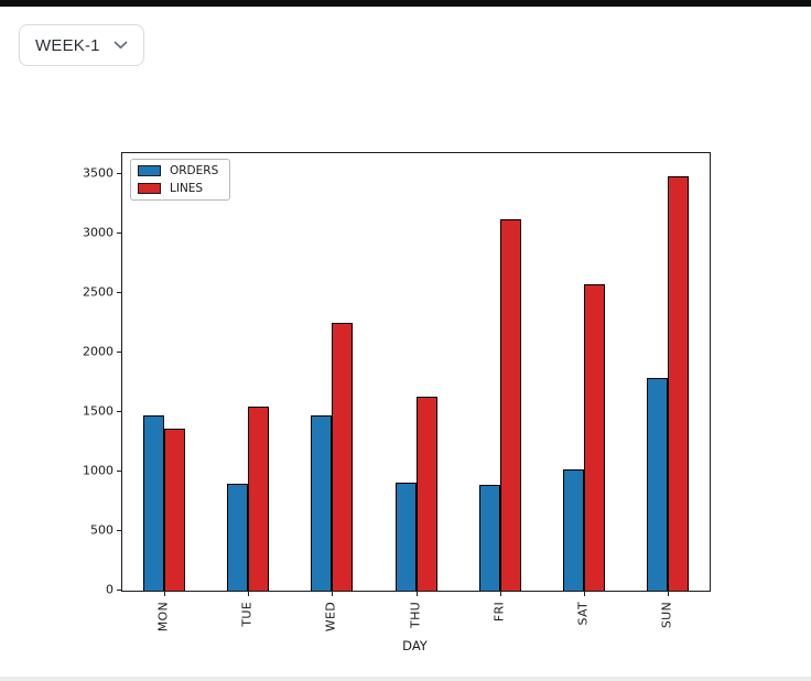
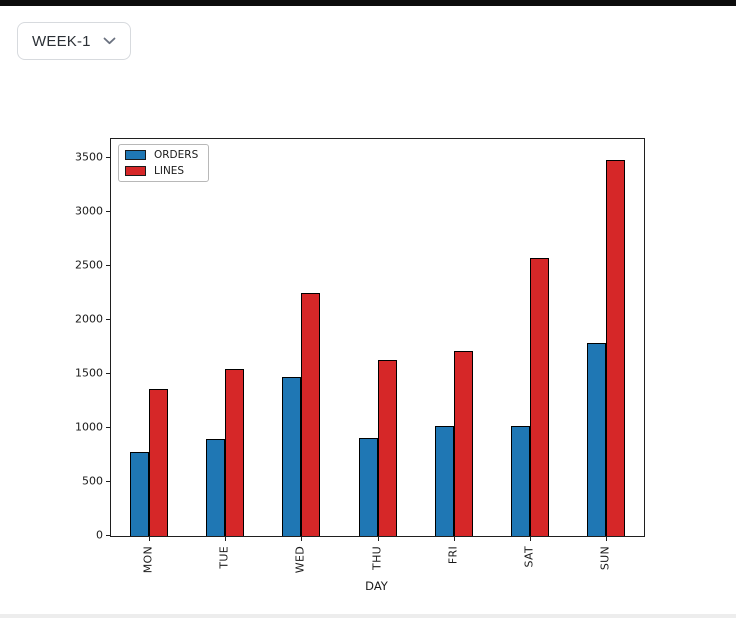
ORDERS/MON: 1470 -> 780
ORDERS/FRI: 890 -> 1020
LINES/FRI: 3120 -> 1710
